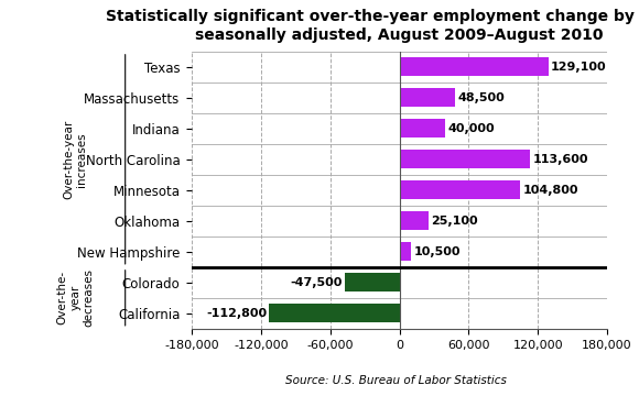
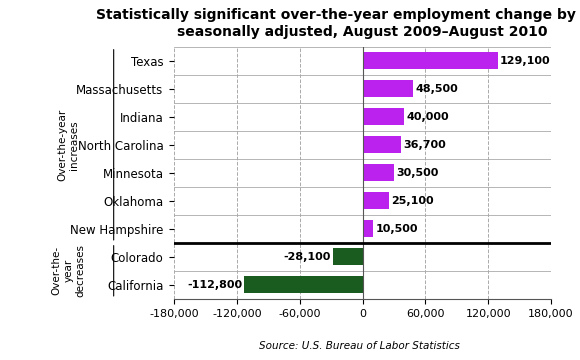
North Carolina: 113,600 -> 36,700
Minnesota: 104,800 -> 30,500
Colorado: -47,500 -> -28,100
